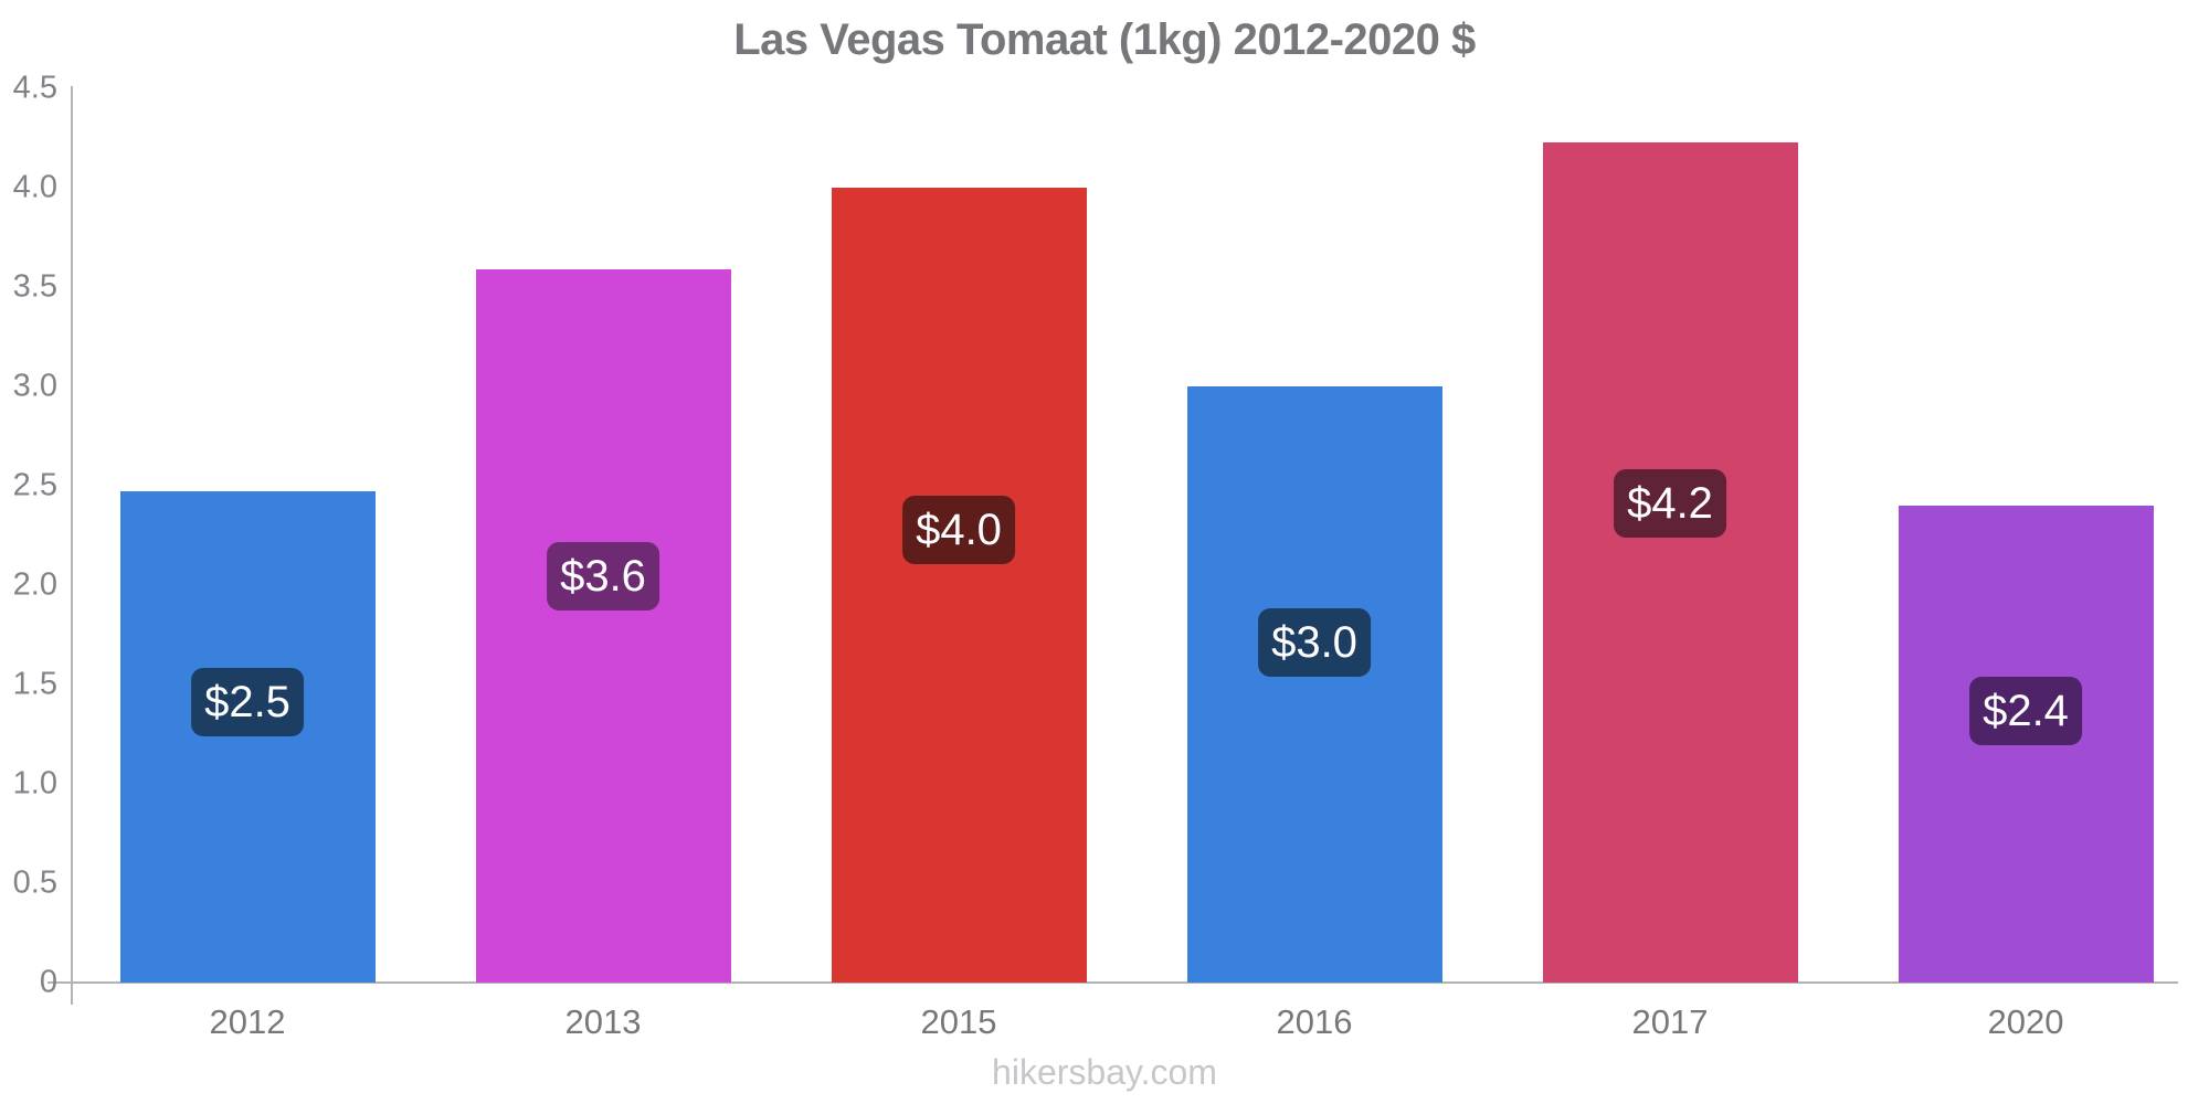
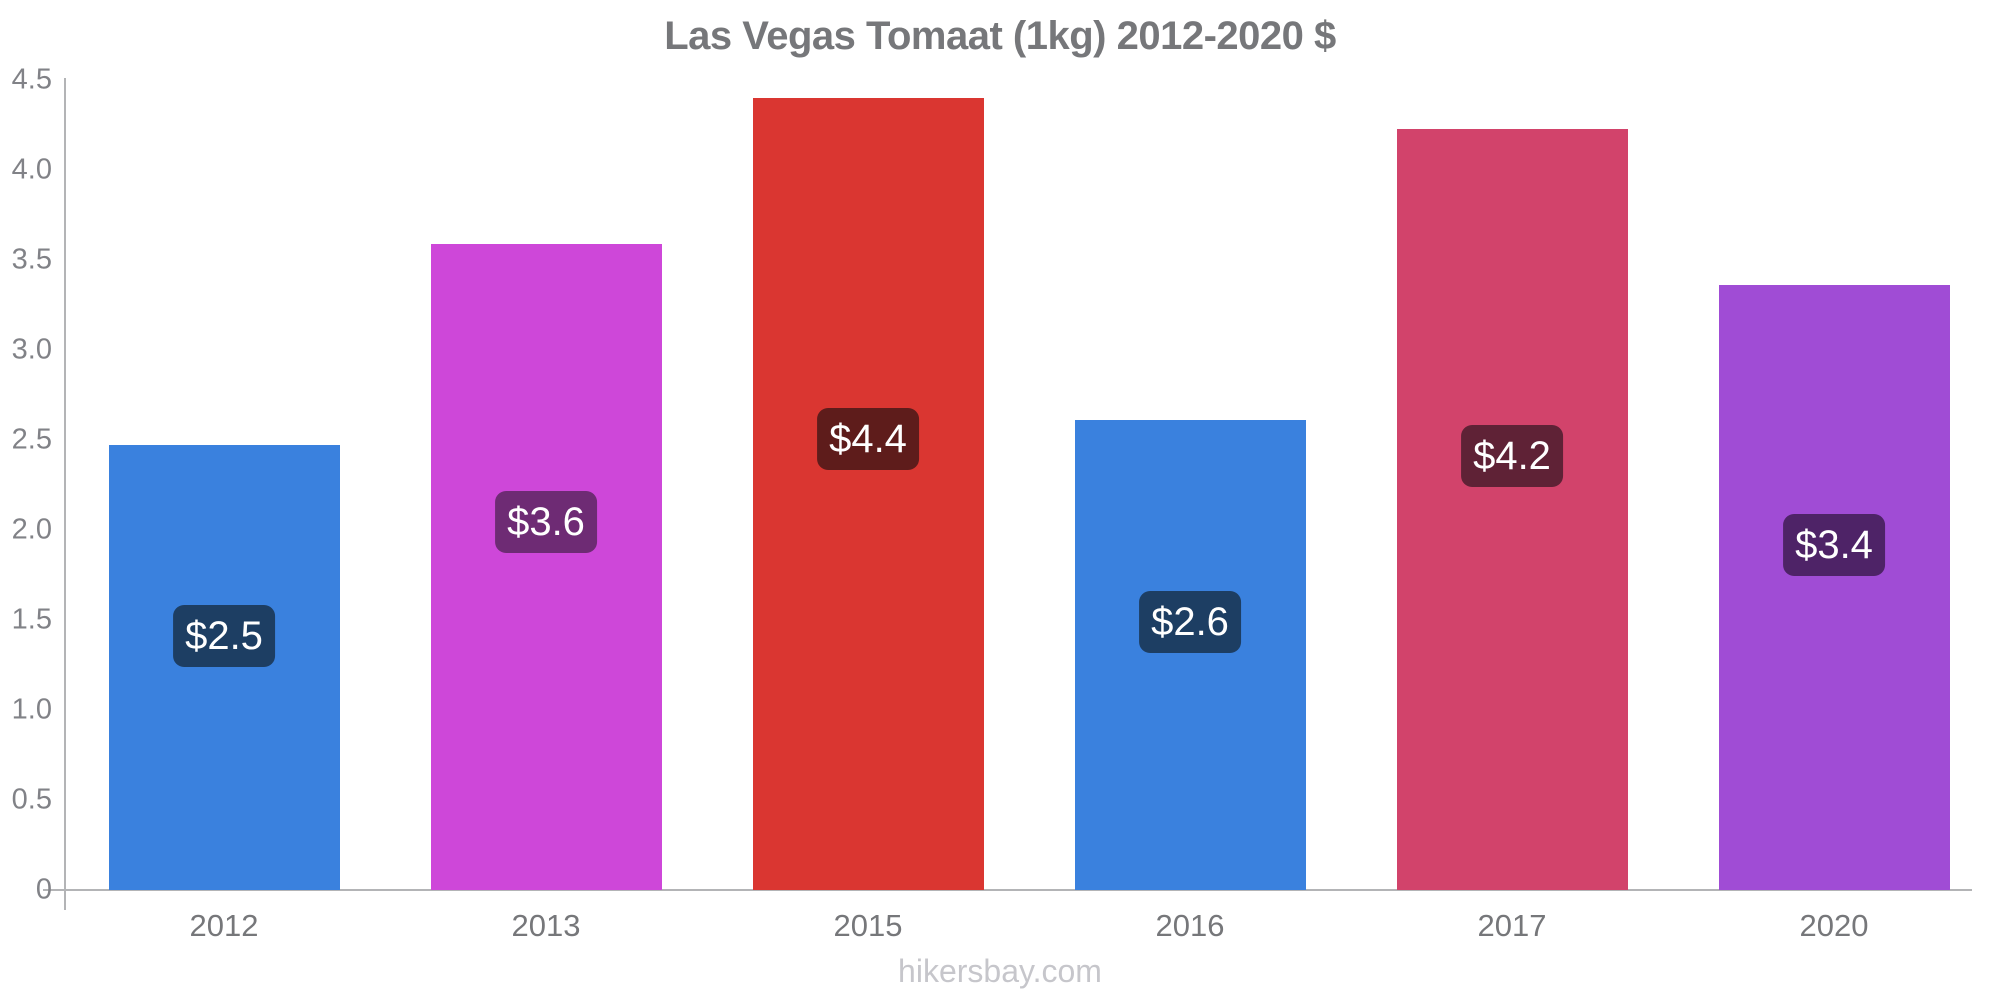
2015: $4.0 -> $4.4
2016: $3.0 -> $2.6
2020: $2.4 -> $3.4
